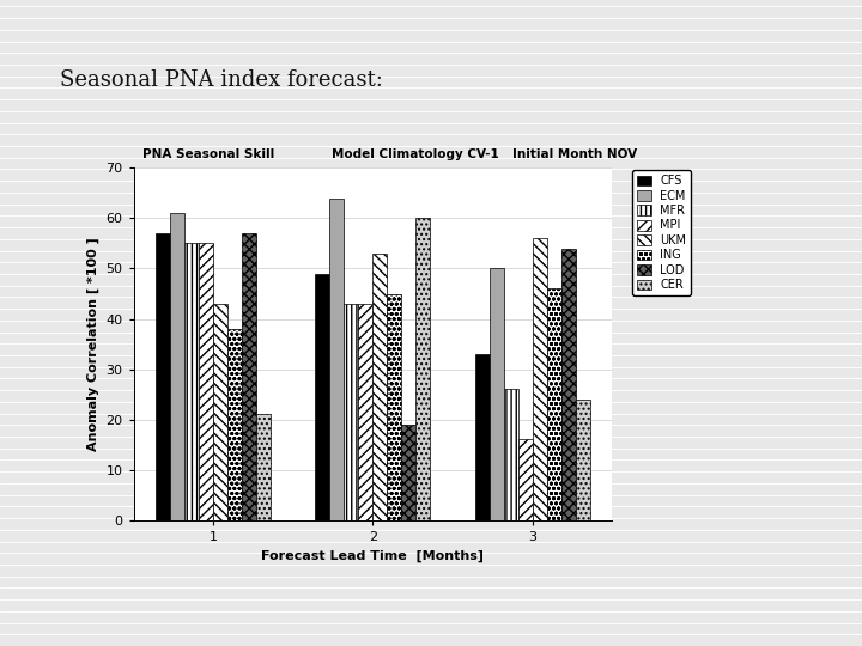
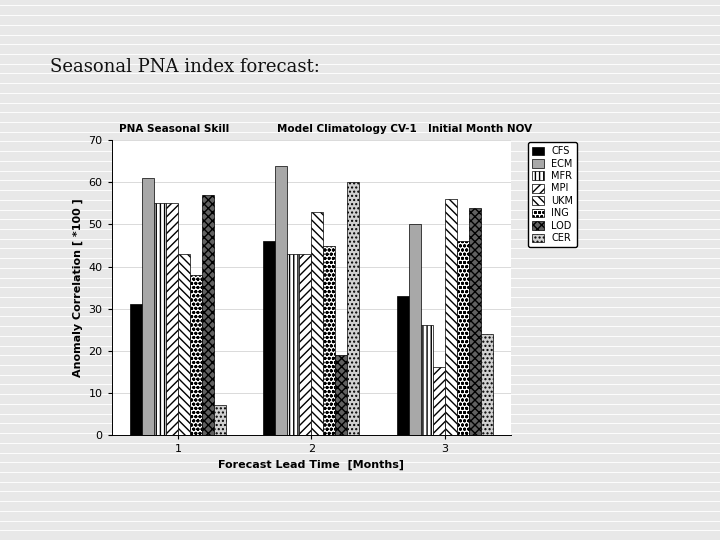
CFS/1: 57 -> 31
CER/1: 21 -> 7
CFS/2: 49 -> 46
